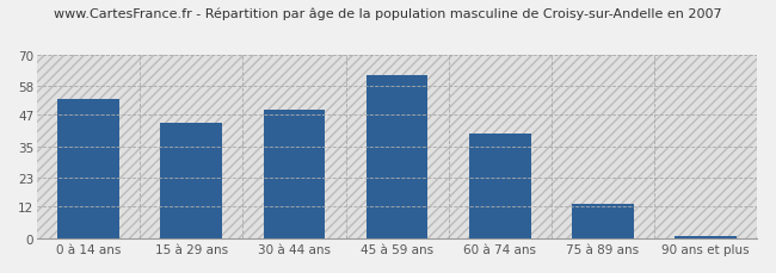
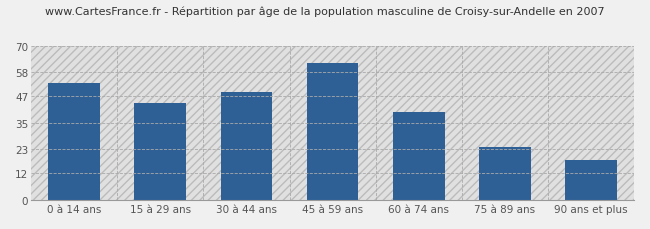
75 à 89 ans: 13 -> 24
90 ans et plus: 1 -> 18
